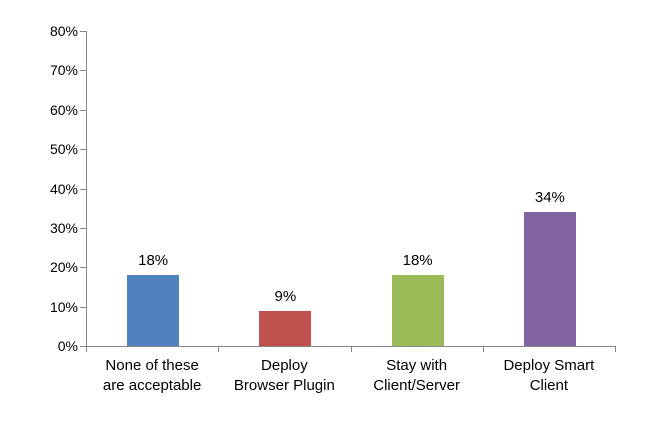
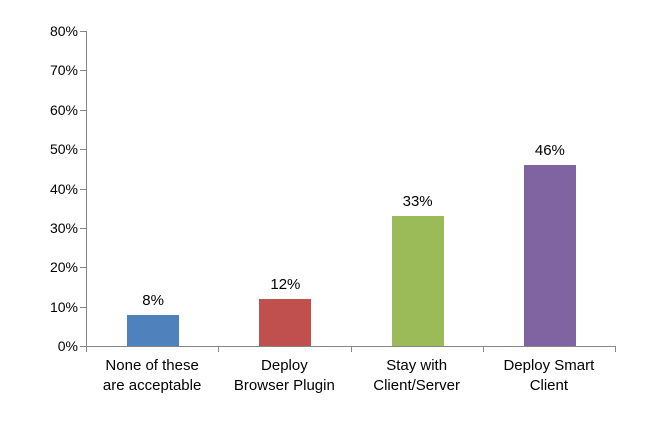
None of these are acceptable: 18% -> 8%
Deploy Browser Plugin: 9% -> 12%
Stay with Client/Server: 18% -> 33%
Deploy Smart Client: 34% -> 46%
